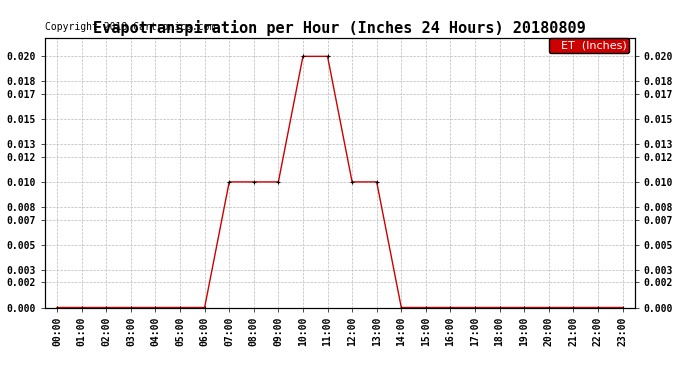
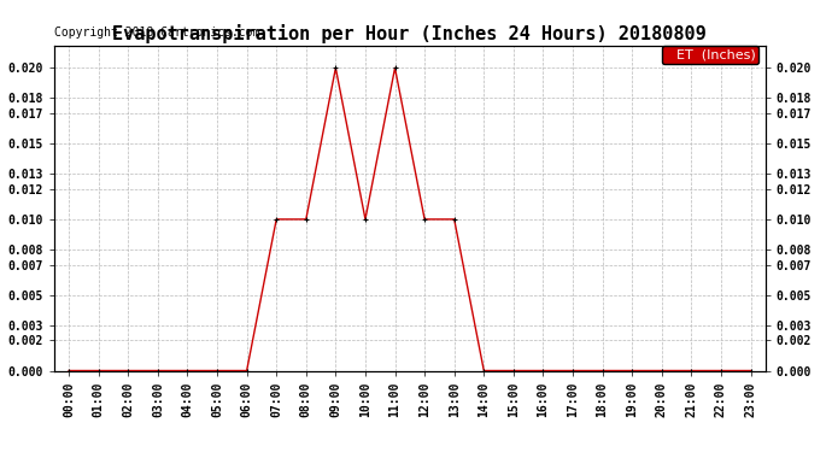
09:00: 0.01 -> 0.02
10:00: 0.02 -> 0.01
